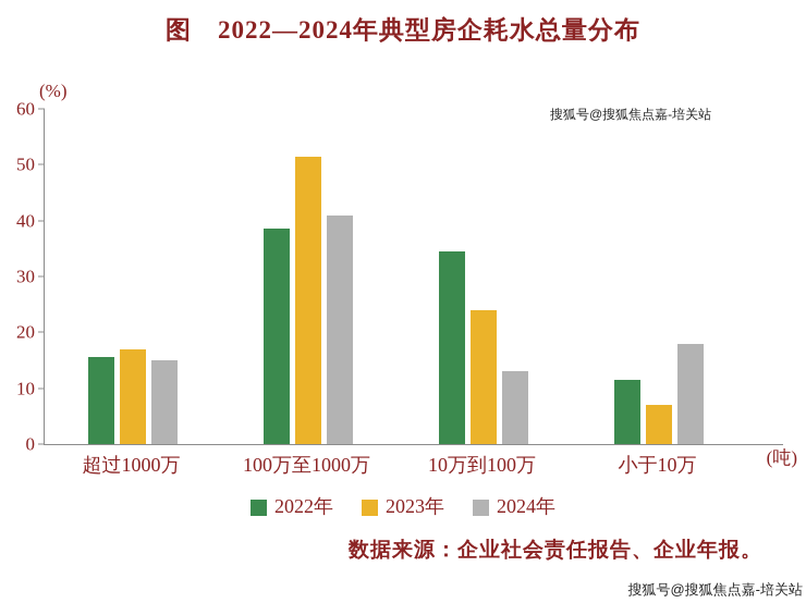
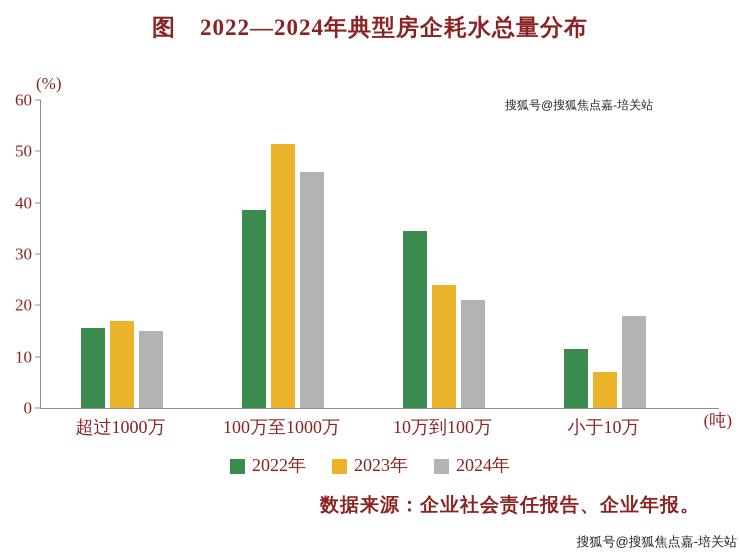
2024年/100万至1000万: 41 -> 46
2024年/10万到100万: 13 -> 21
